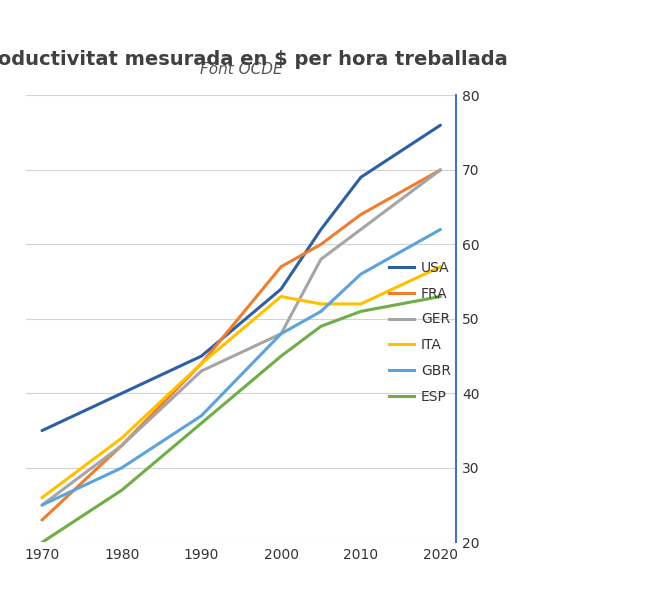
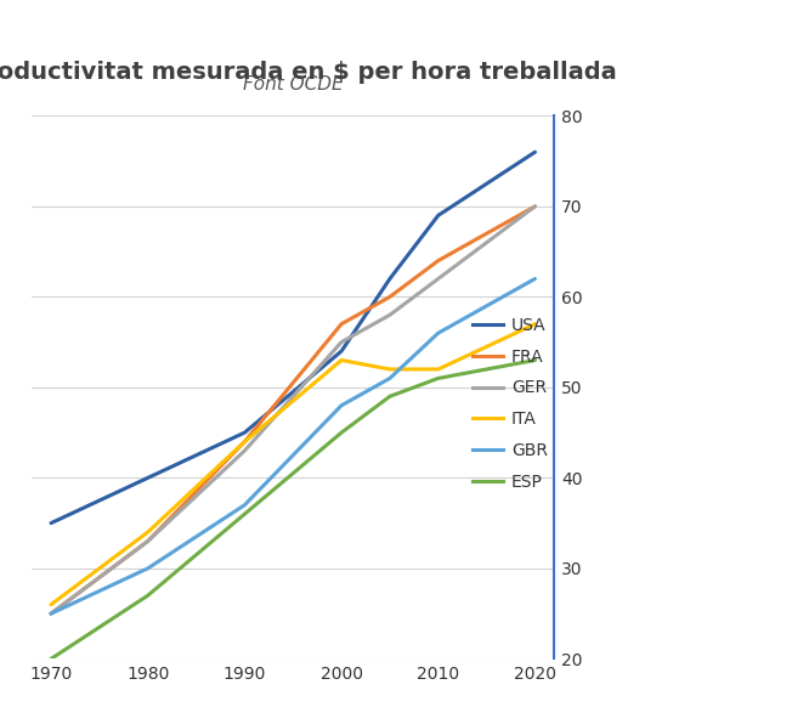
FRA/1970: 23 -> 25
GER/2000: 48 -> 55
